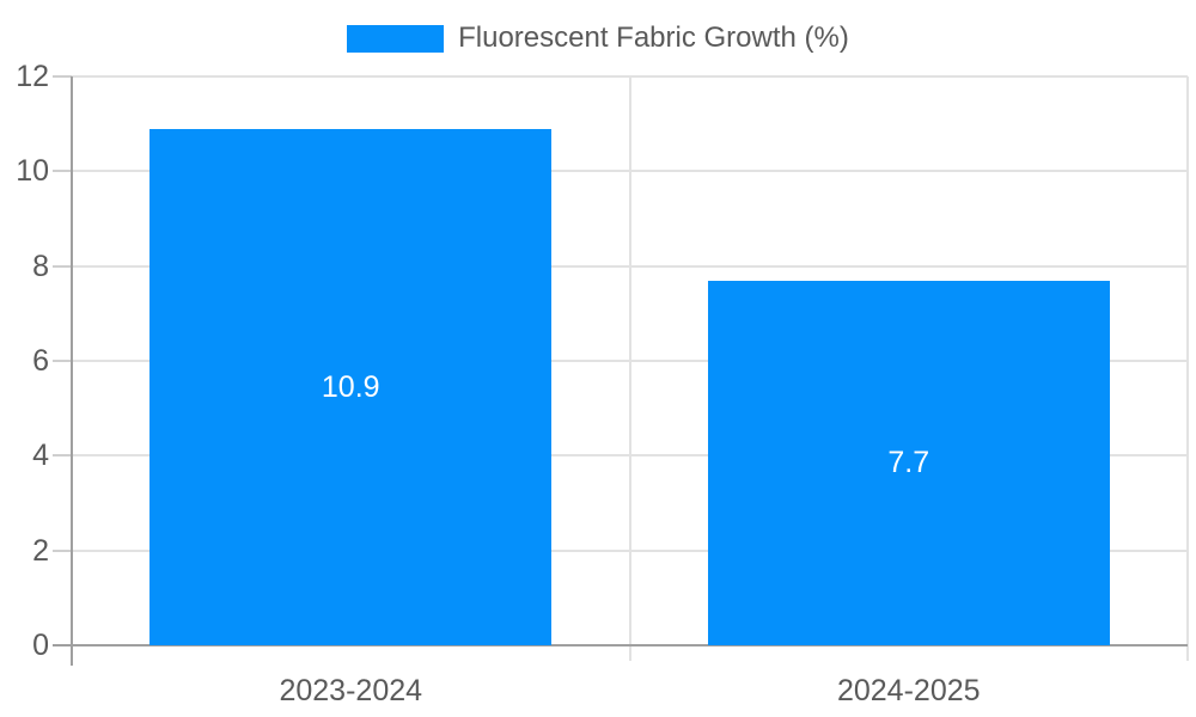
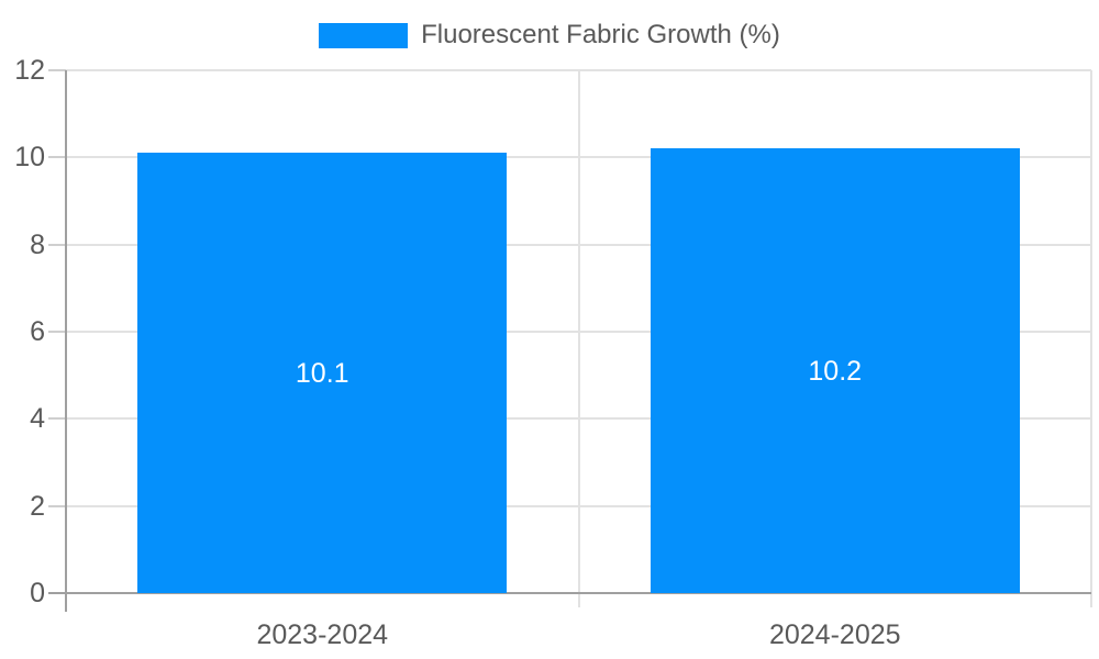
2023-2024: 10.9 -> 10.1
2024-2025: 7.7 -> 10.2
